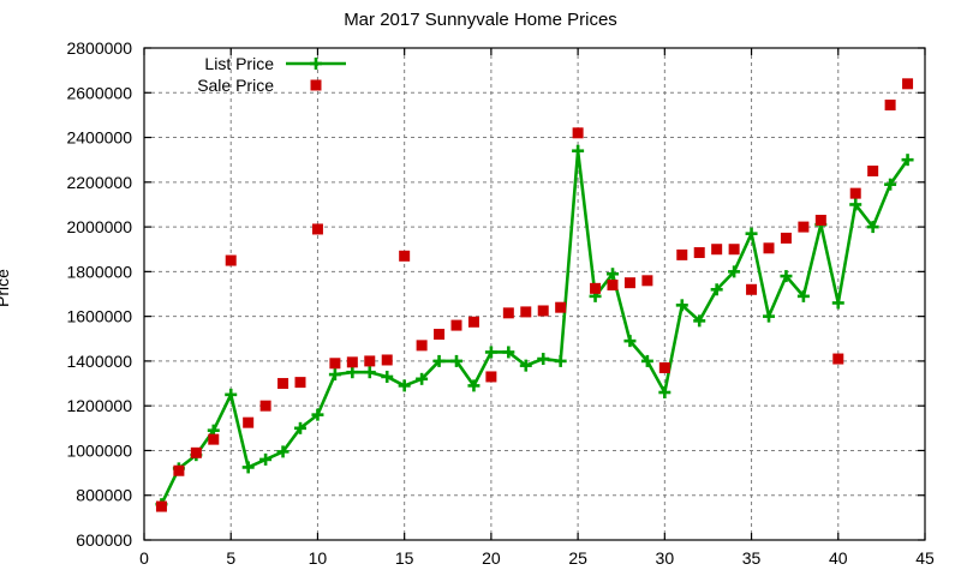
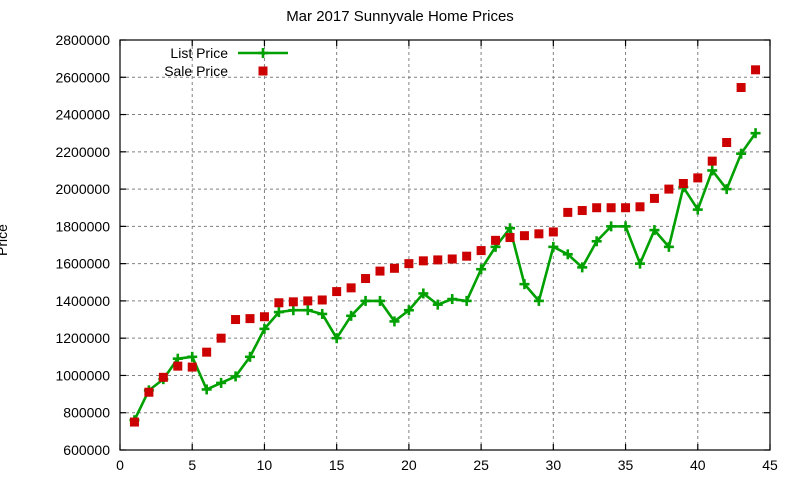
List Price/5: 1250000 -> 1100000
Sale Price/5: 1850000 -> 1040000
List Price/10: 1160000 -> 1250000
Sale Price/10: 1990000 -> 1320000
List Price/15: 1290000 -> 1200000
Sale Price/15: 1870000 -> 1450000
List Price/20: 1440000 -> 1350000
Sale Price/20: 1330000 -> 1600000
List Price/25: 2340000 -> 1570000
Sale Price/25: 2420000 -> 1670000
List Price/30: 1260000 -> 1690000
Sale Price/30: 1370000 -> 1770000
List Price/35: 1970000 -> 1800000
Sale Price/35: 1720000 -> 1900000
List Price/40: 1660000 -> 1890000
Sale Price/40: 1410000 -> 2060000
